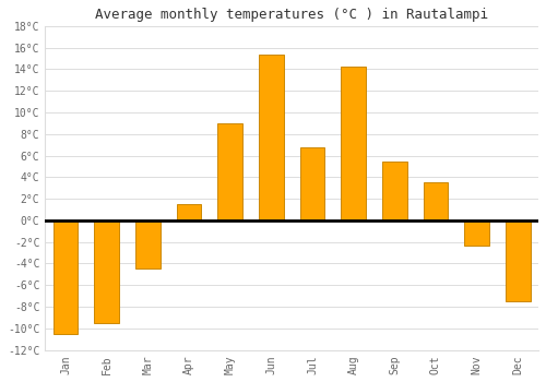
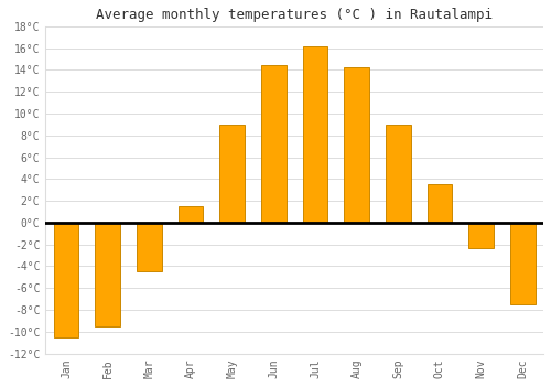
Jun: 15.4°C -> 14.5°C
Jul: 6.8°C -> 16.2°C
Sep: 5.4°C -> 9.0°C
